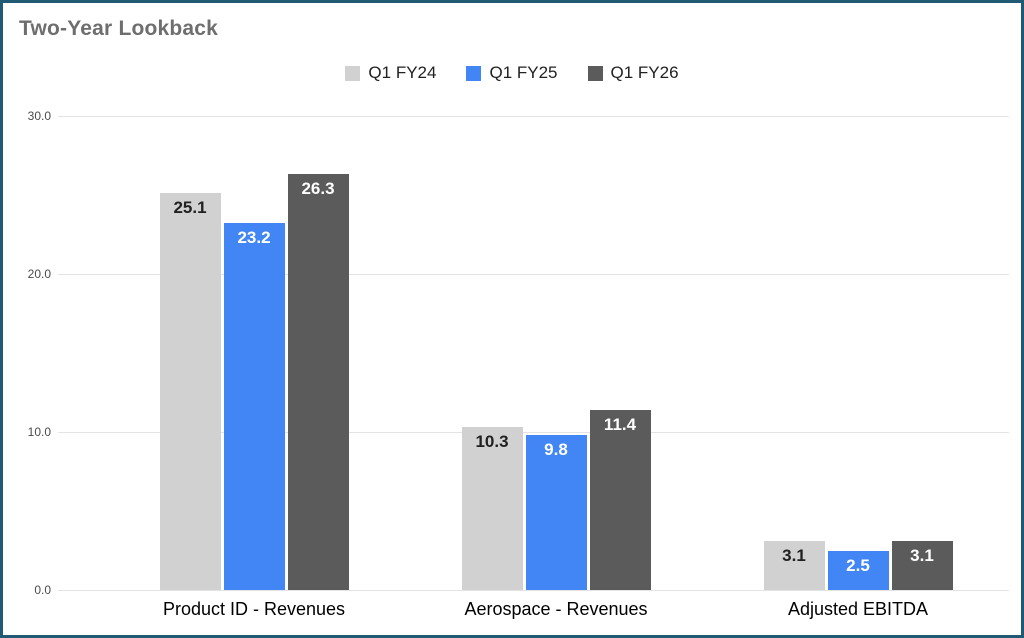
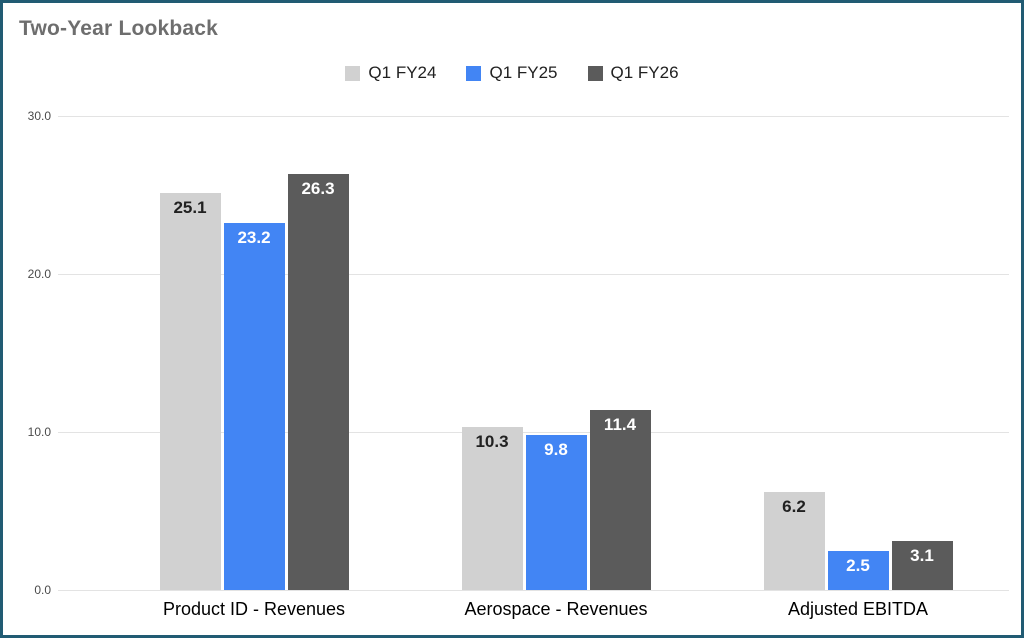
Q1 FY24/Adjusted EBITDA: 3.1 -> 6.2
